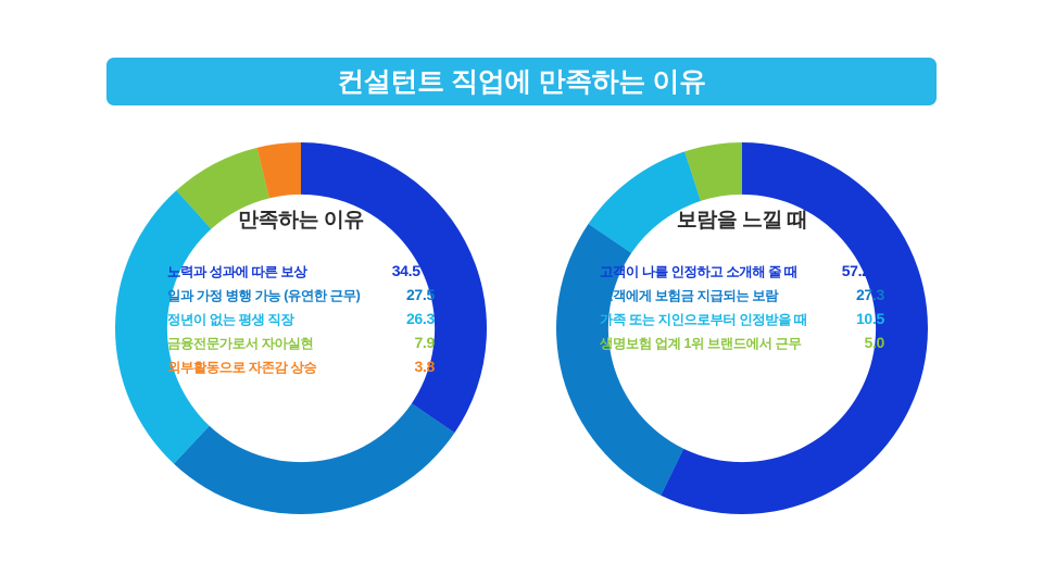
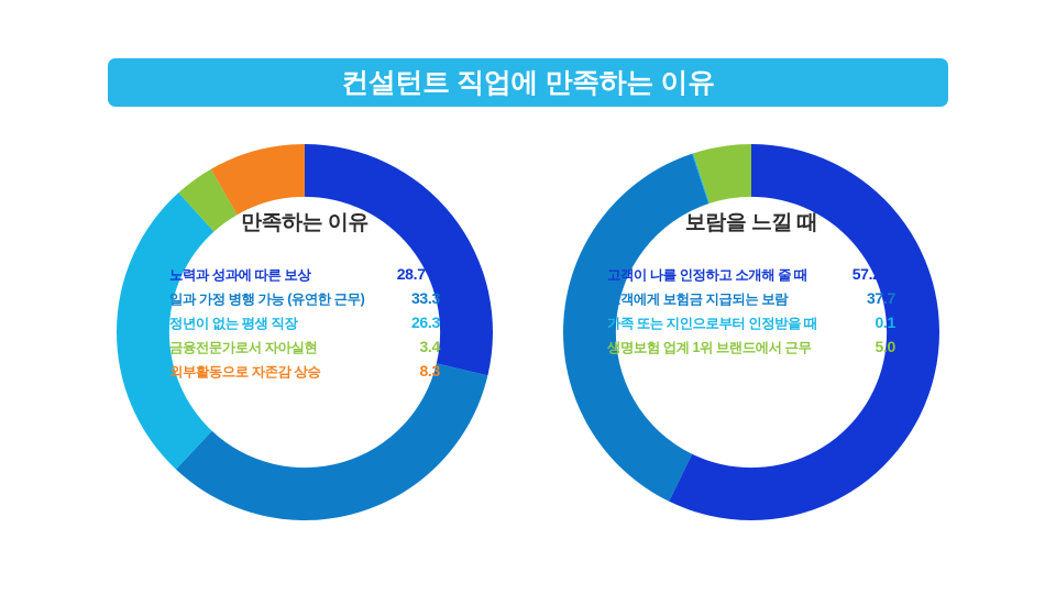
만족하는 이유/노력과 성과에 따른 보상: 34.5 -> 28.7
만족하는 이유/일과 가정 병행 가능 (유연한 근무): 27.5 -> 33.3
만족하는 이유/금융전문가로서 자아실현: 7.9 -> 3.4
만족하는 이유/외부활동으로 자존감 상승: 3.8 -> 8.3
보람을 느낄 때/고객에게 보험금 지급되는 보람: 27.3 -> 37.7
보람을 느낄 때/가족 또는 지인으로부터 인정받을 때: 10.5 -> 0.1
